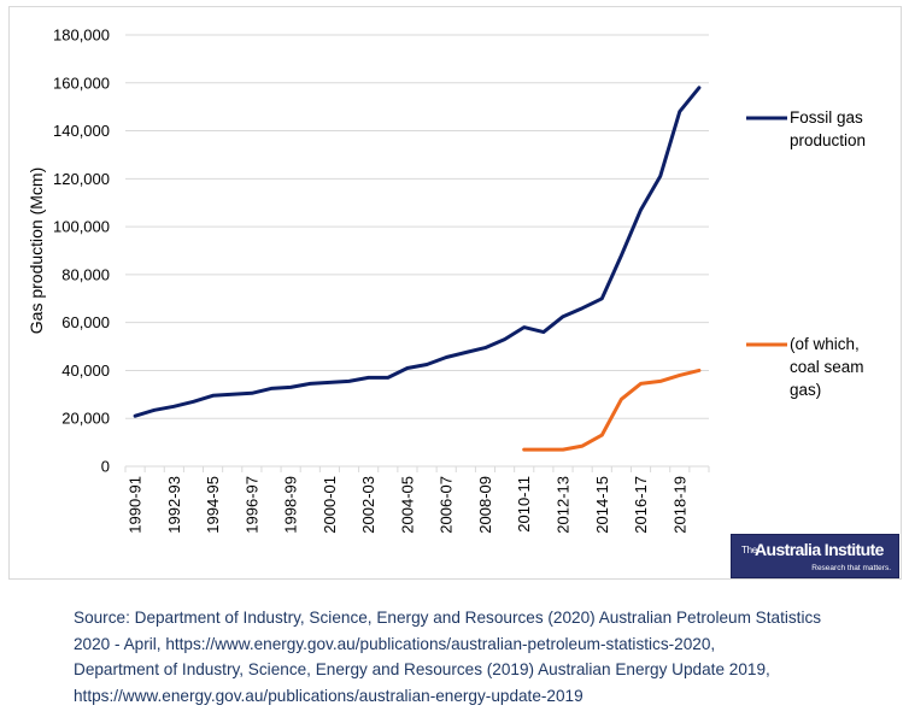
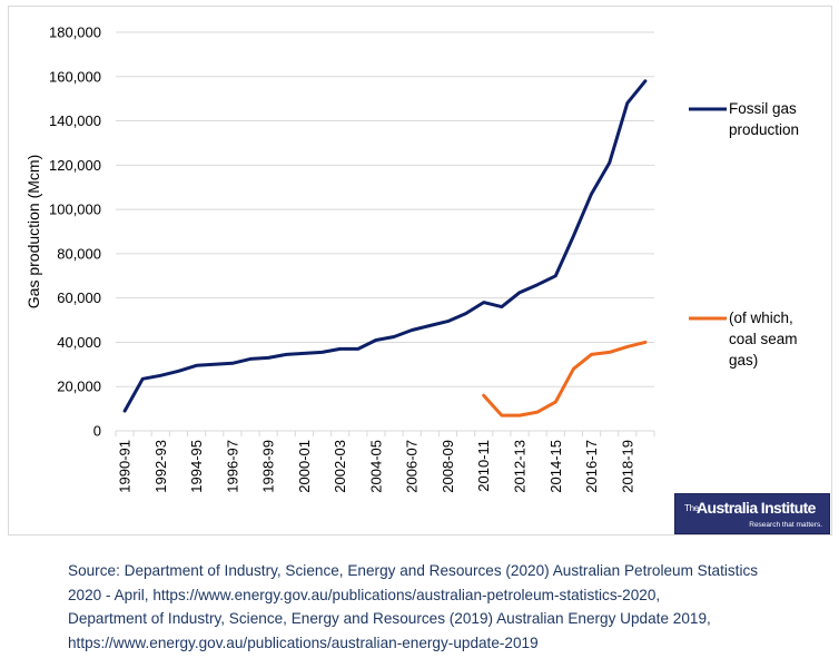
Fossil gas production/1990-91: 21000 -> 9000
(of which, coal seam gas)/2010-11: 7000 -> 16000
